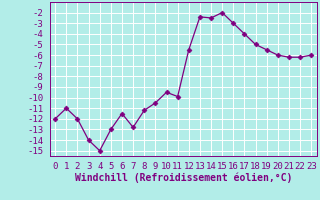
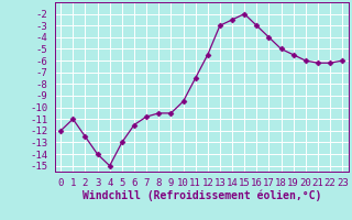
2: -12.0 -> -12.5
7: -12.8 -> -10.8
8: -11.2 -> -10.5
11: -9.9 -> -7.5
13: -2.4 -> -3.0
